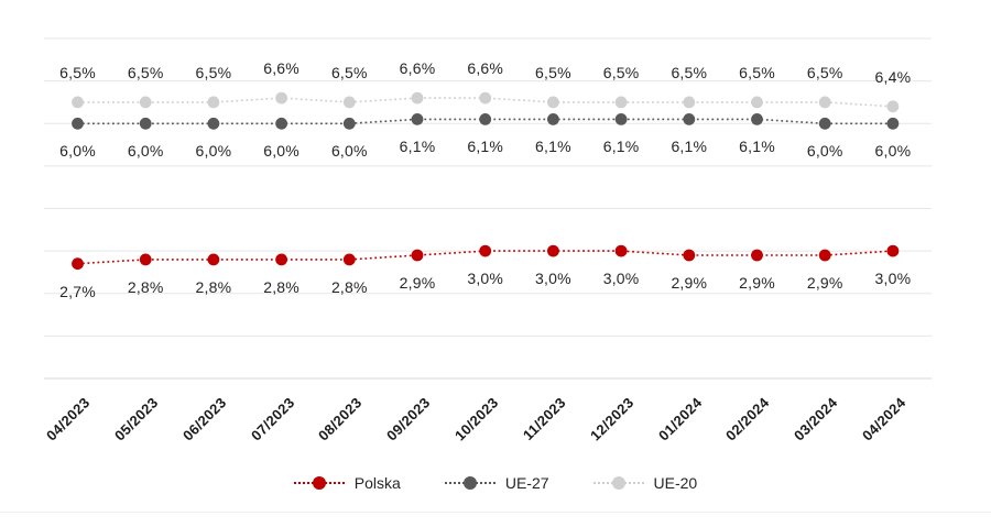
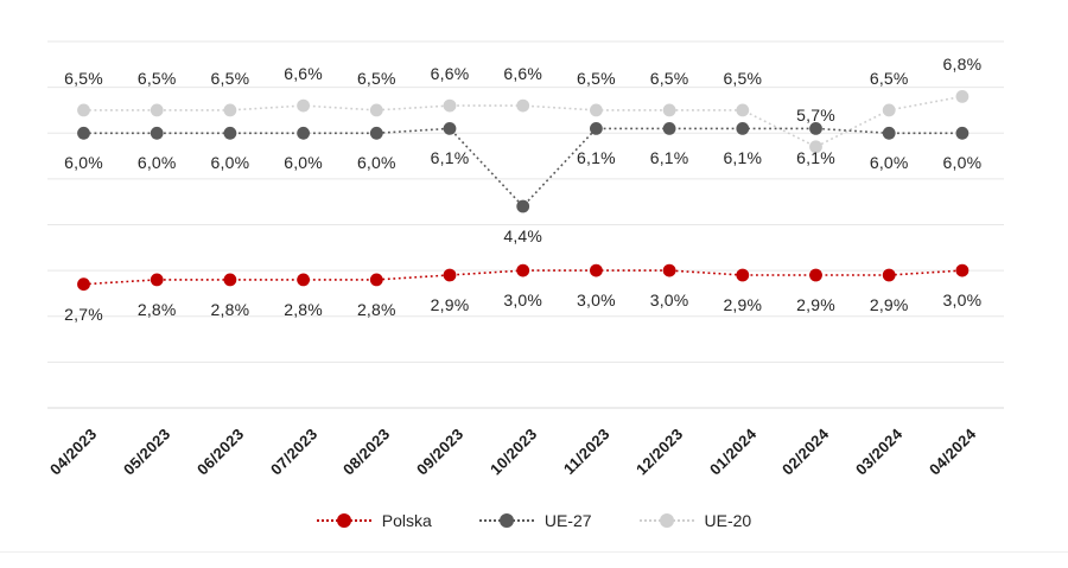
UE-27/10/2023: 6,1% -> 4,4%
UE-20/02/2024: 6,5% -> 5,7%
UE-20/04/2024: 6,4% -> 6,8%
